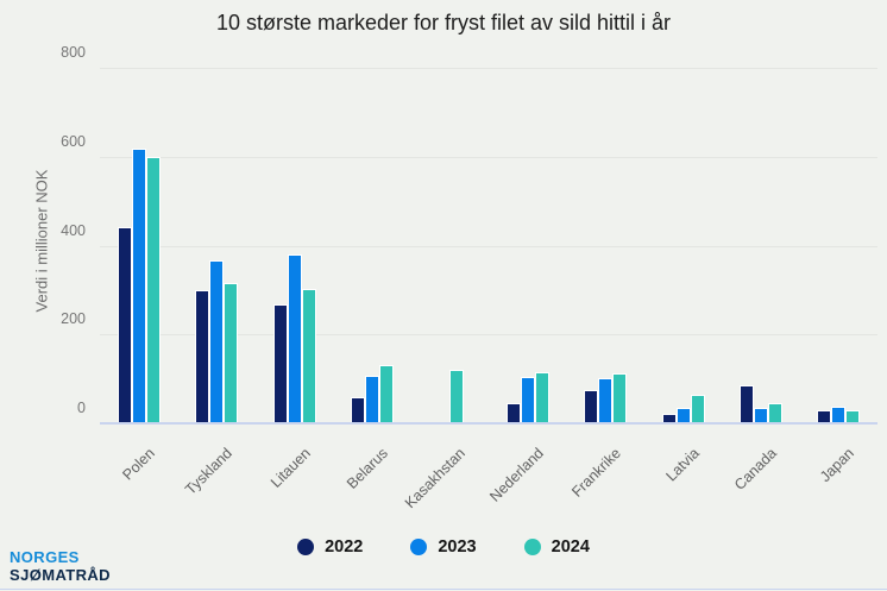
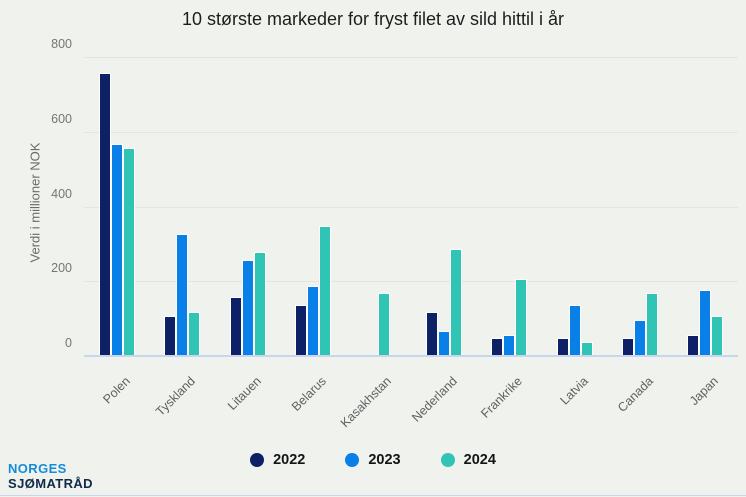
2022/Polen: 440 -> 760
2023/Polen: 620 -> 570
2024/Polen: 600 -> 560
2022/Tyskland: 300 -> 110
2023/Tyskland: 370 -> 330
2024/Tyskland: 320 -> 120
2022/Litauen: 270 -> 160
2023/Litauen: 380 -> 260
2024/Litauen: 300 -> 280
2022/Belarus: 60 -> 140
2023/Belarus: 110 -> 190
2024/Belarus: 130 -> 350
2024/Kasakhstan: 120 -> 170
2022/Nederland: 50 -> 120
2023/Nederland: 110 -> 70
2024/Nederland: 120 -> 290
2022/Frankrike: 80 -> 50
2023/Frankrike: 100 -> 60
2024/Frankrike: 120 -> 210
2022/Latvia: 20 -> 50
2023/Latvia: 40 -> 140
2024/Latvia: 70 -> 40
2022/Canada: 90 -> 50
2023/Canada: 40 -> 100
2024/Canada: 50 -> 170
2022/Japan: 30 -> 60
2023/Japan: 40 -> 180
2024/Japan: 30 -> 110
